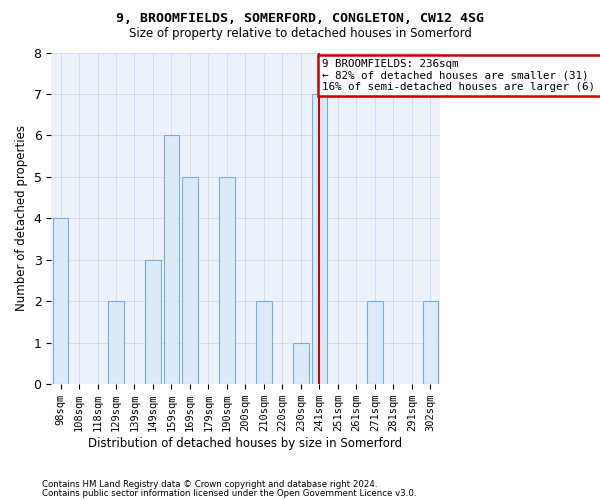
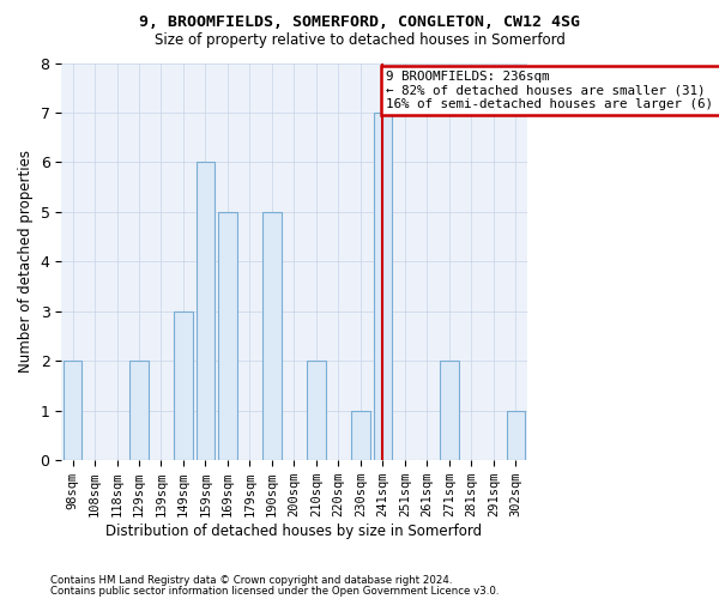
98sqm: 4 -> 2
302sqm: 2 -> 1
